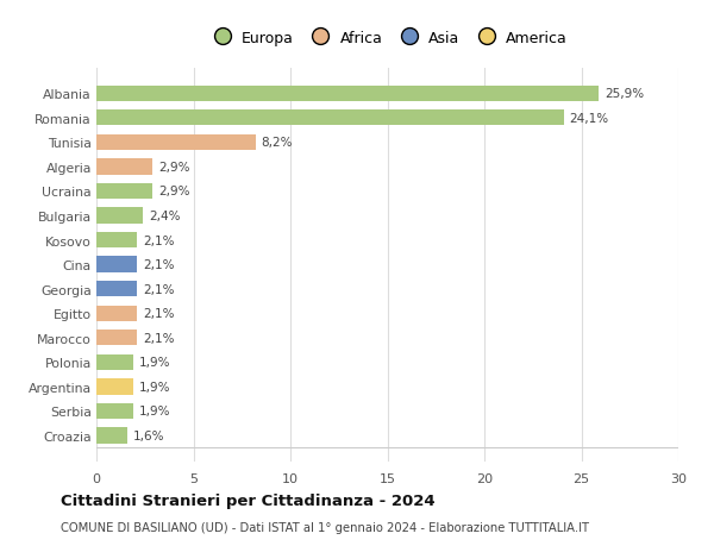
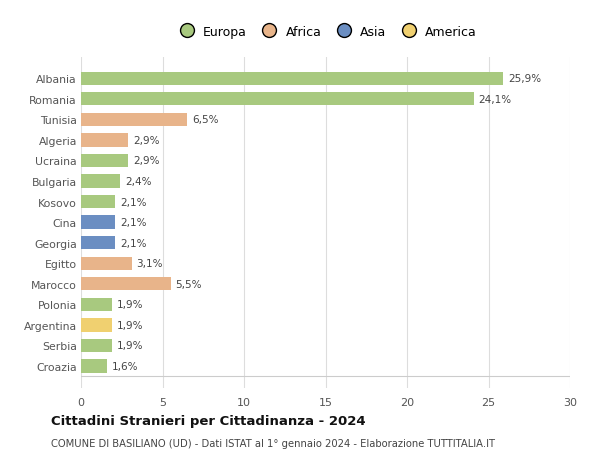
Tunisia: 8,2% -> 6,5%
Egitto: 2,1% -> 3,1%
Marocco: 2,1% -> 5,5%
